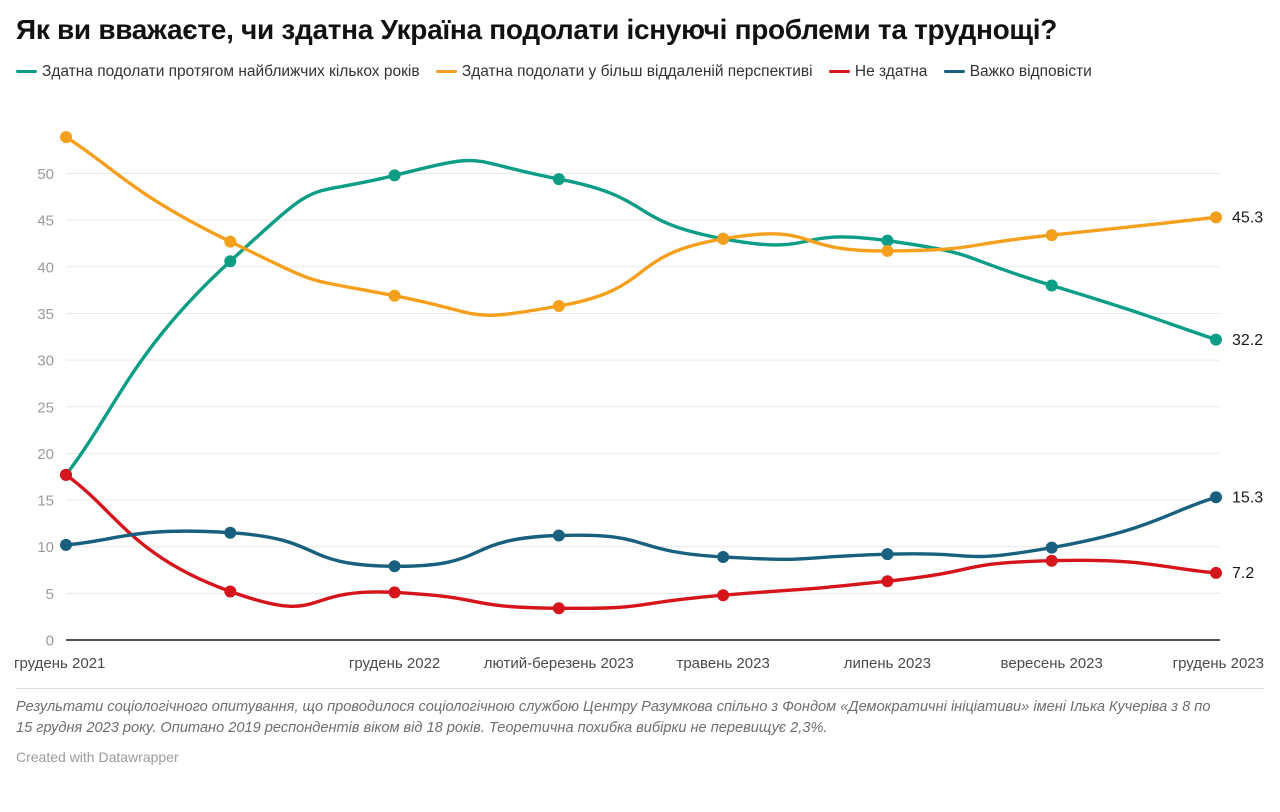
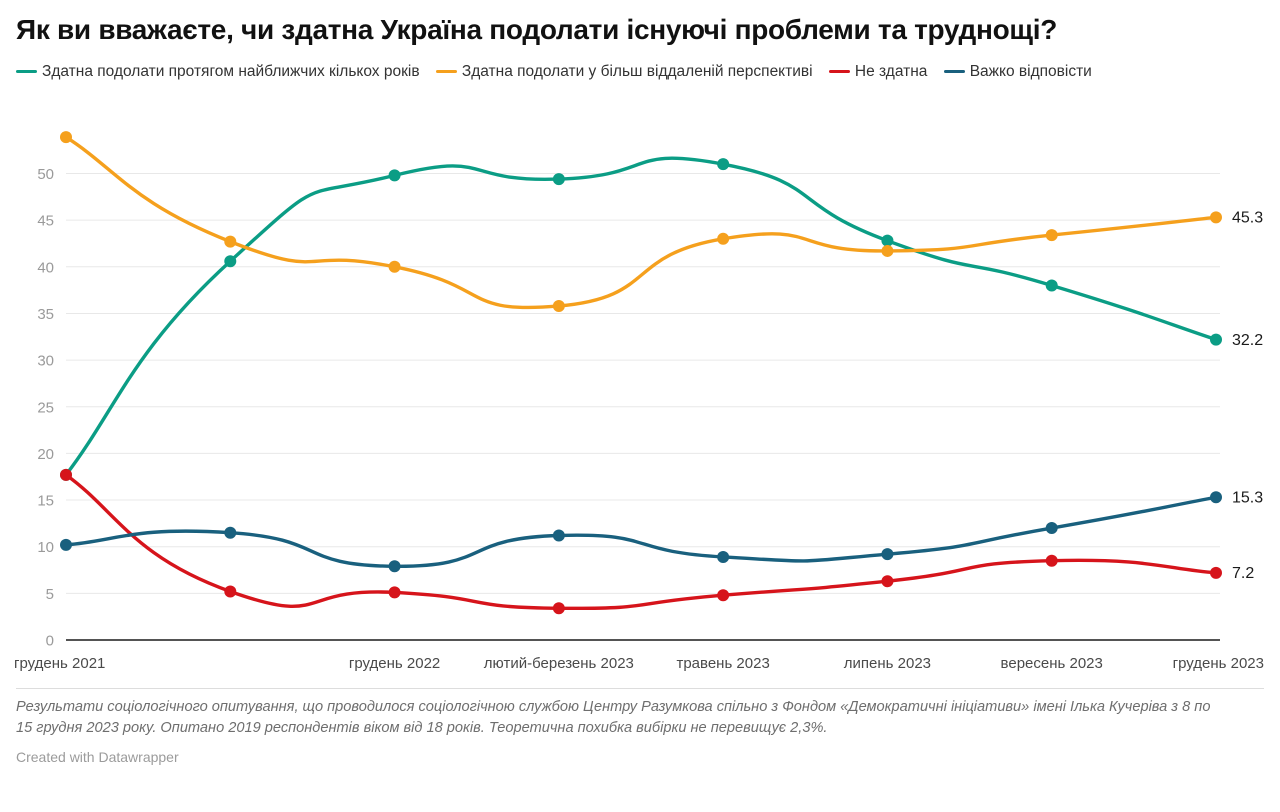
Здатна подолати у більш віддаленій перспективі/грудень 2022: 37 -> 40
Здатна подолати протягом найближчих кількох років/травень 2023: 43 -> 51
Важко відповісти/вересень 2023: 10 -> 12
